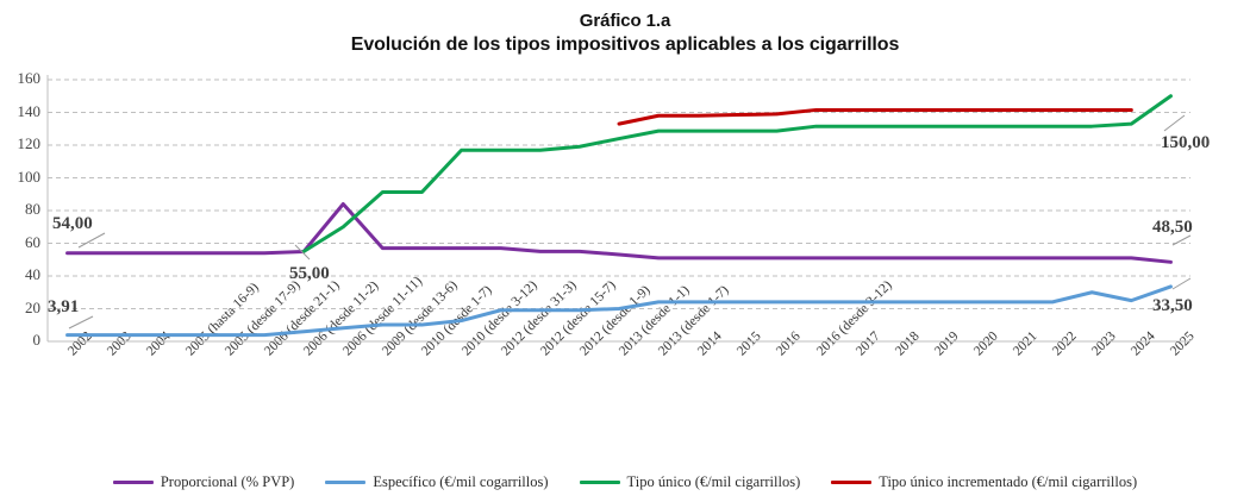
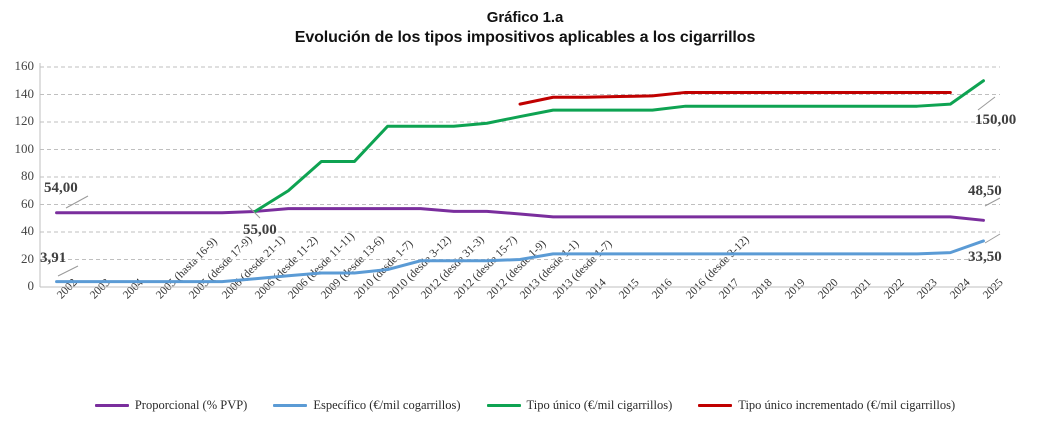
Proporcional (% PVP)/2006 (desde 11-11): 84 -> 57
Específico (€/mil cogarrillos)/2023: 30 -> 24
